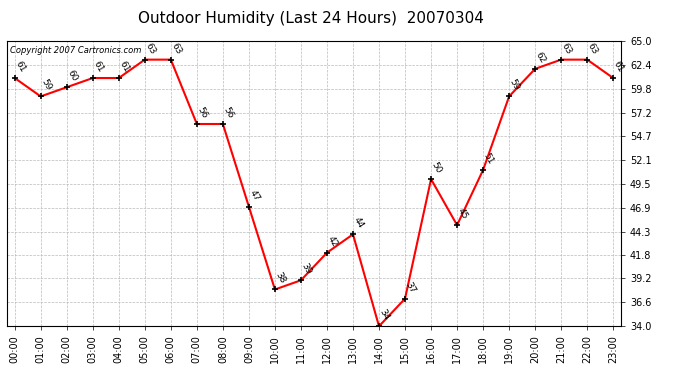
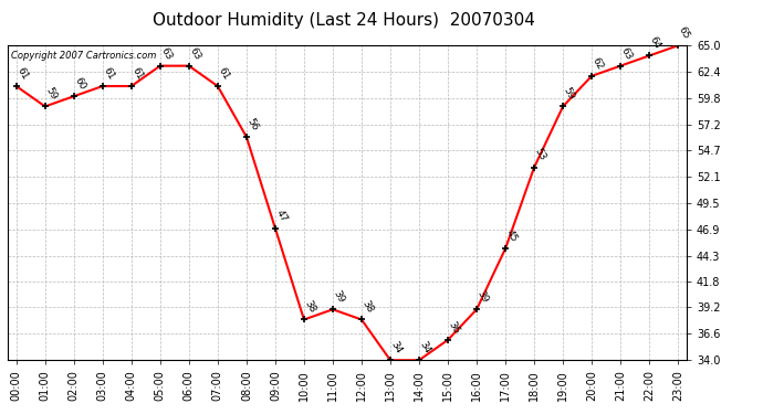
07:00: 56 -> 61
12:00: 42 -> 38
13:00: 44 -> 34
15:00: 37 -> 36
16:00: 50 -> 39
18:00: 51 -> 53
22:00: 63 -> 64
23:00: 61 -> 65
